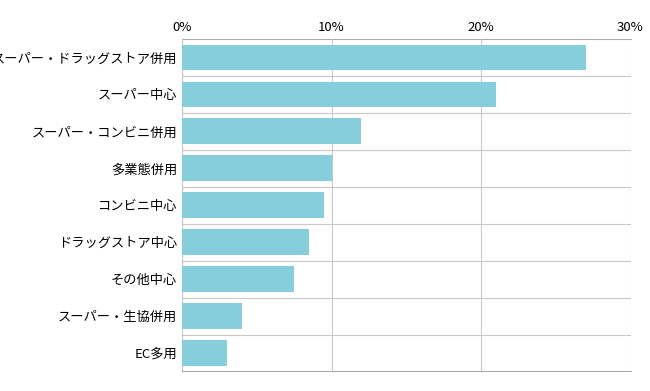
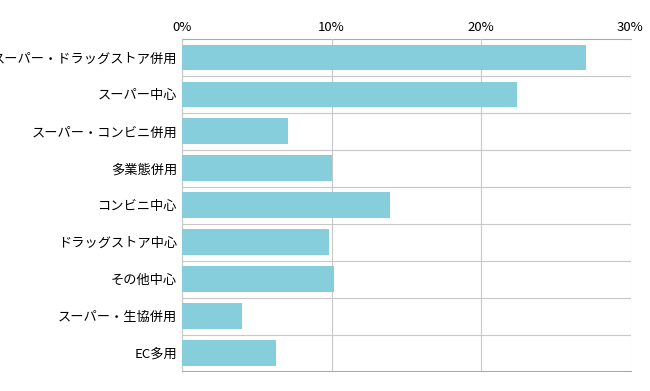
スーパー中心: 21.0% -> 22.4%
スーパー・コンビニ併用: 12.0% -> 7.1%
コンビニ中心: 9.5% -> 13.9%
ドラッグストア中心: 8.5% -> 9.8%
その他中心: 7.5% -> 10.2%
EC多用: 3.0% -> 6.3%
